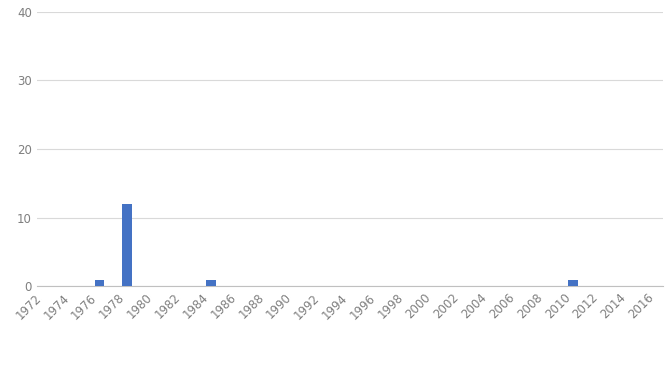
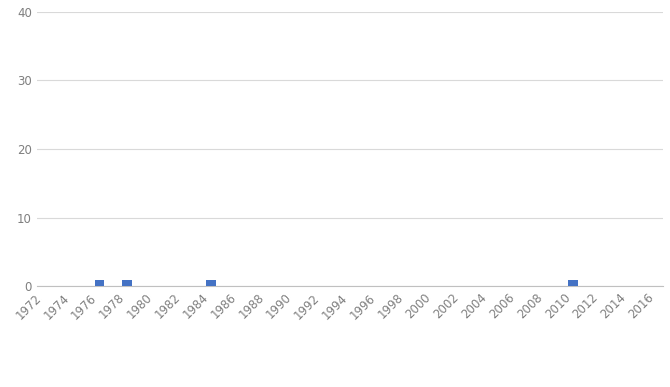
1978: 12 -> 1
